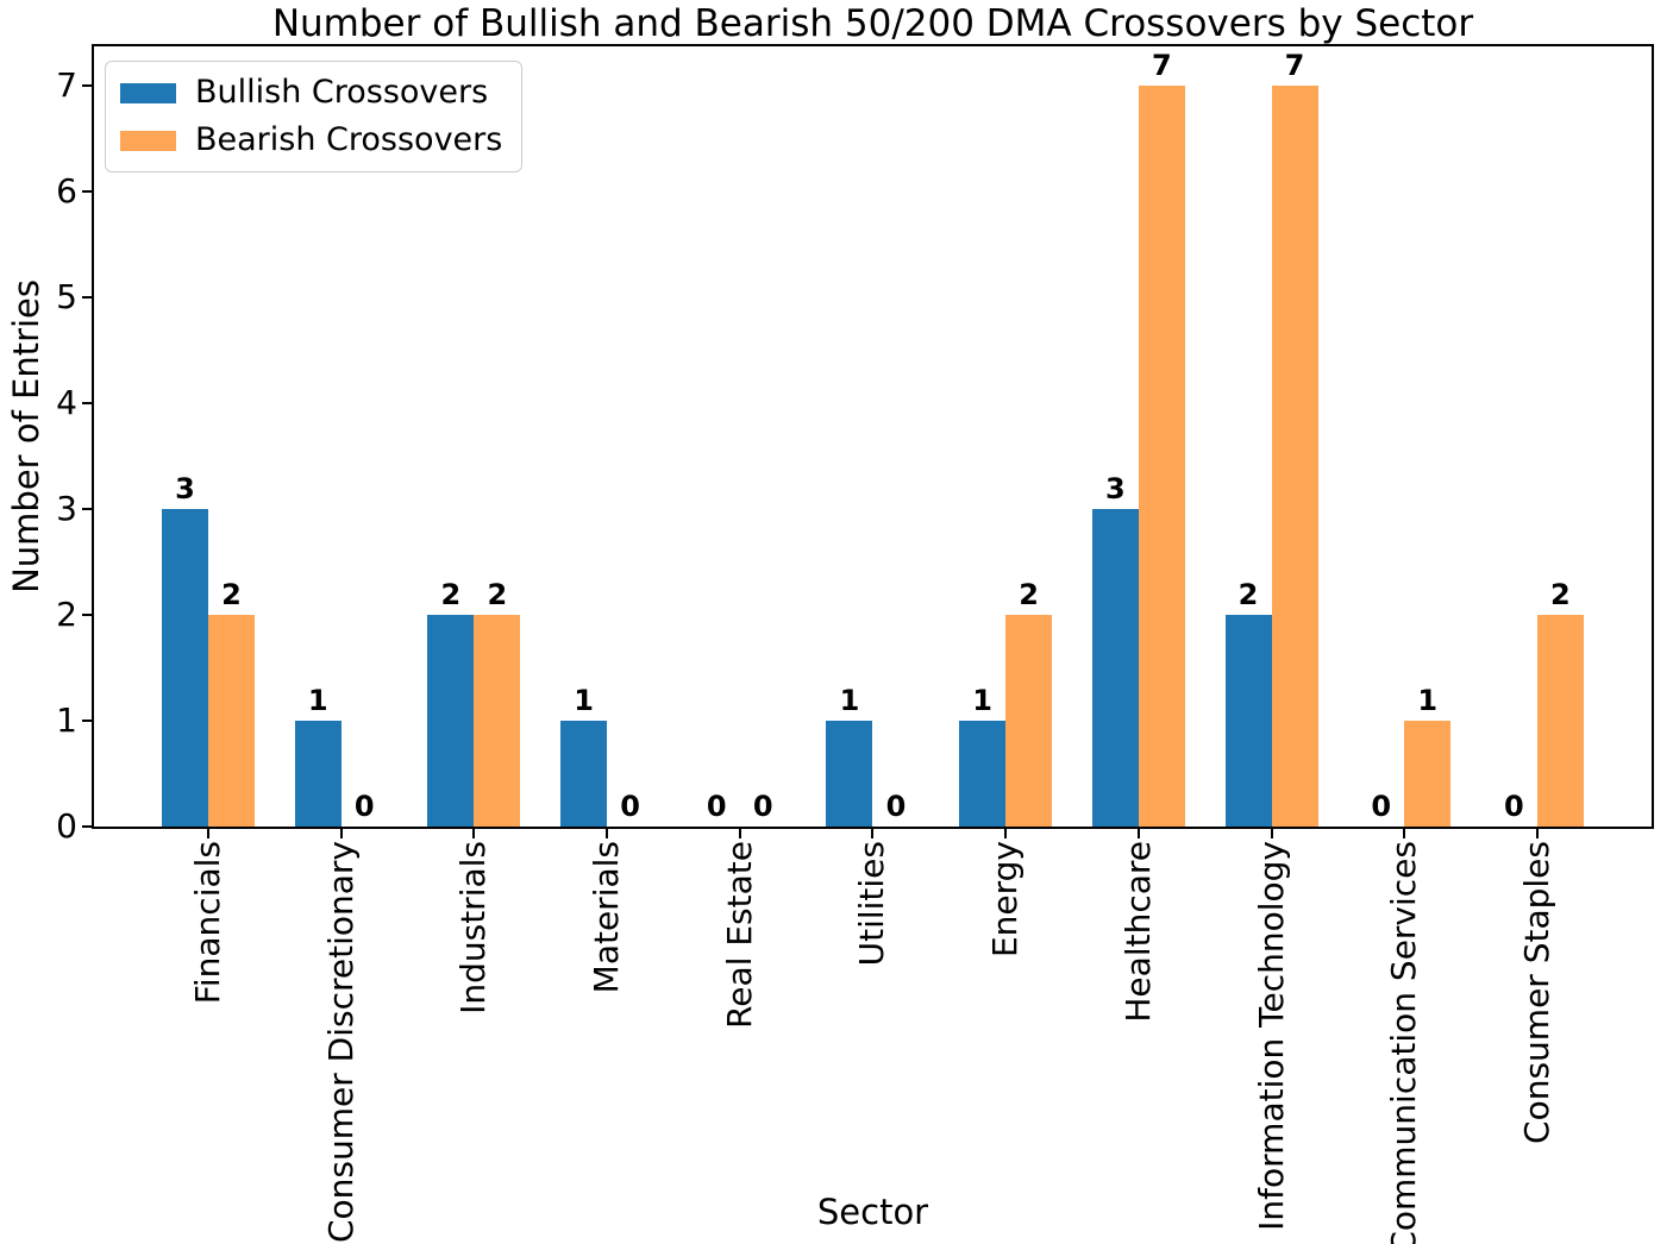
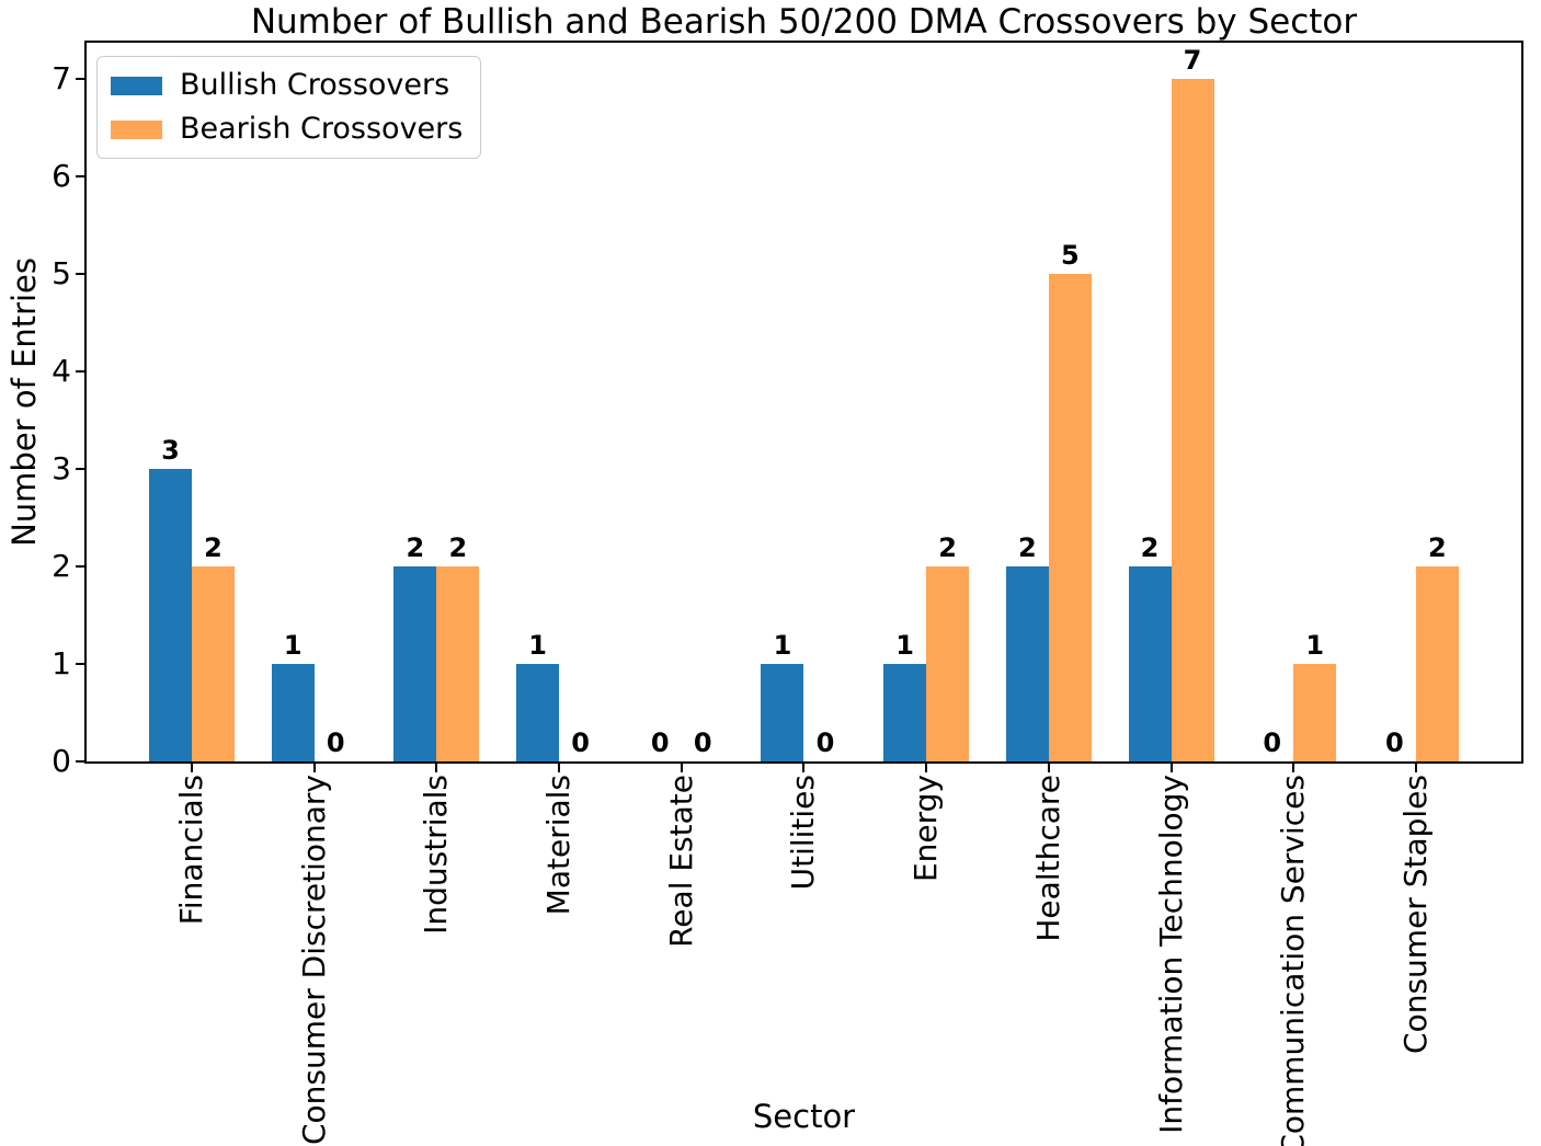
Bullish Crossovers/Healthcare: 3 -> 2
Bearish Crossovers/Healthcare: 7 -> 5
